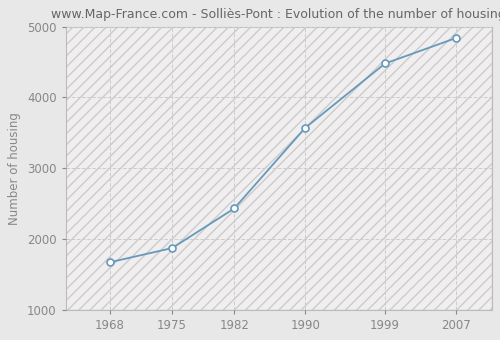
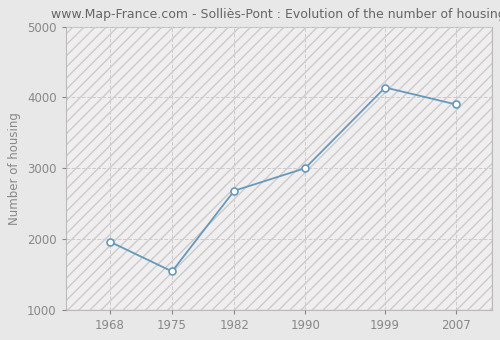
1968: 1670 -> 1960
1975: 1870 -> 1540
1982: 2430 -> 2680
1990: 3570 -> 3000
1999: 4480 -> 4140
2007: 4840 -> 3900
